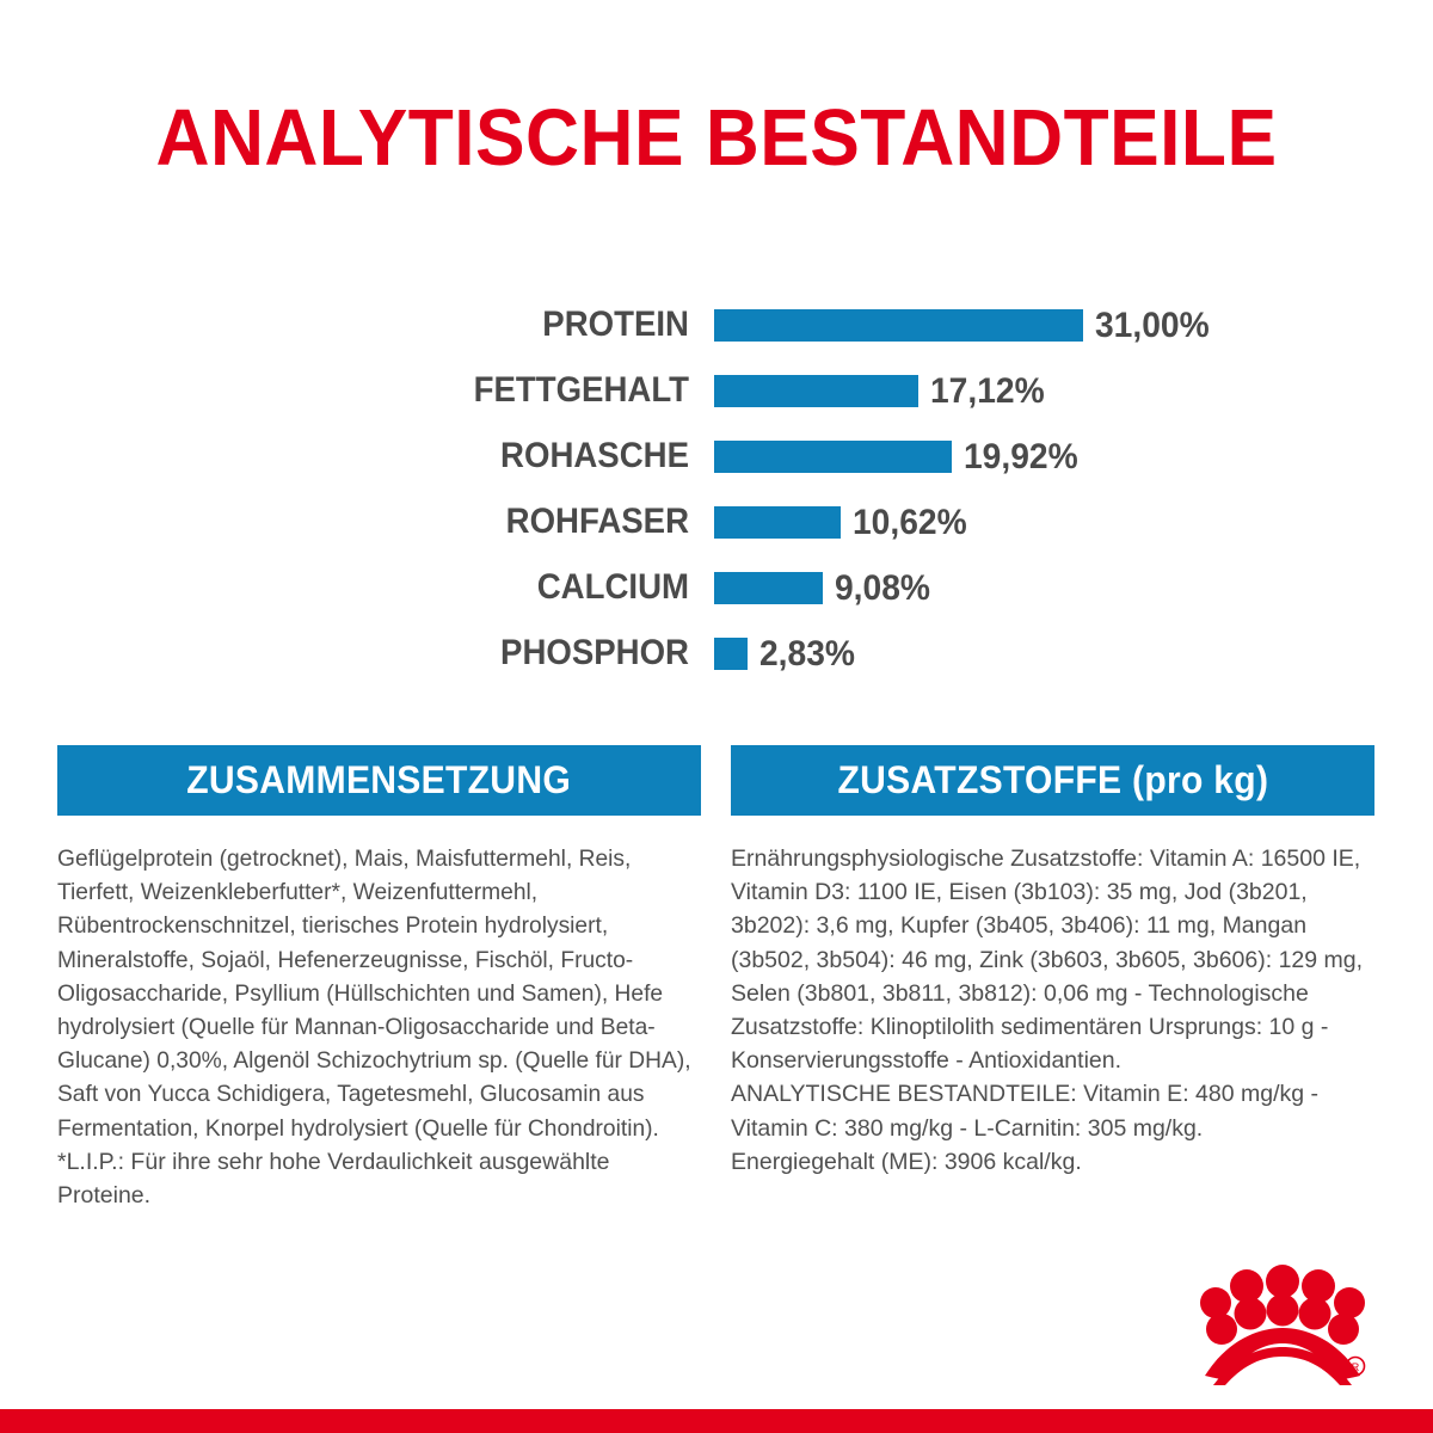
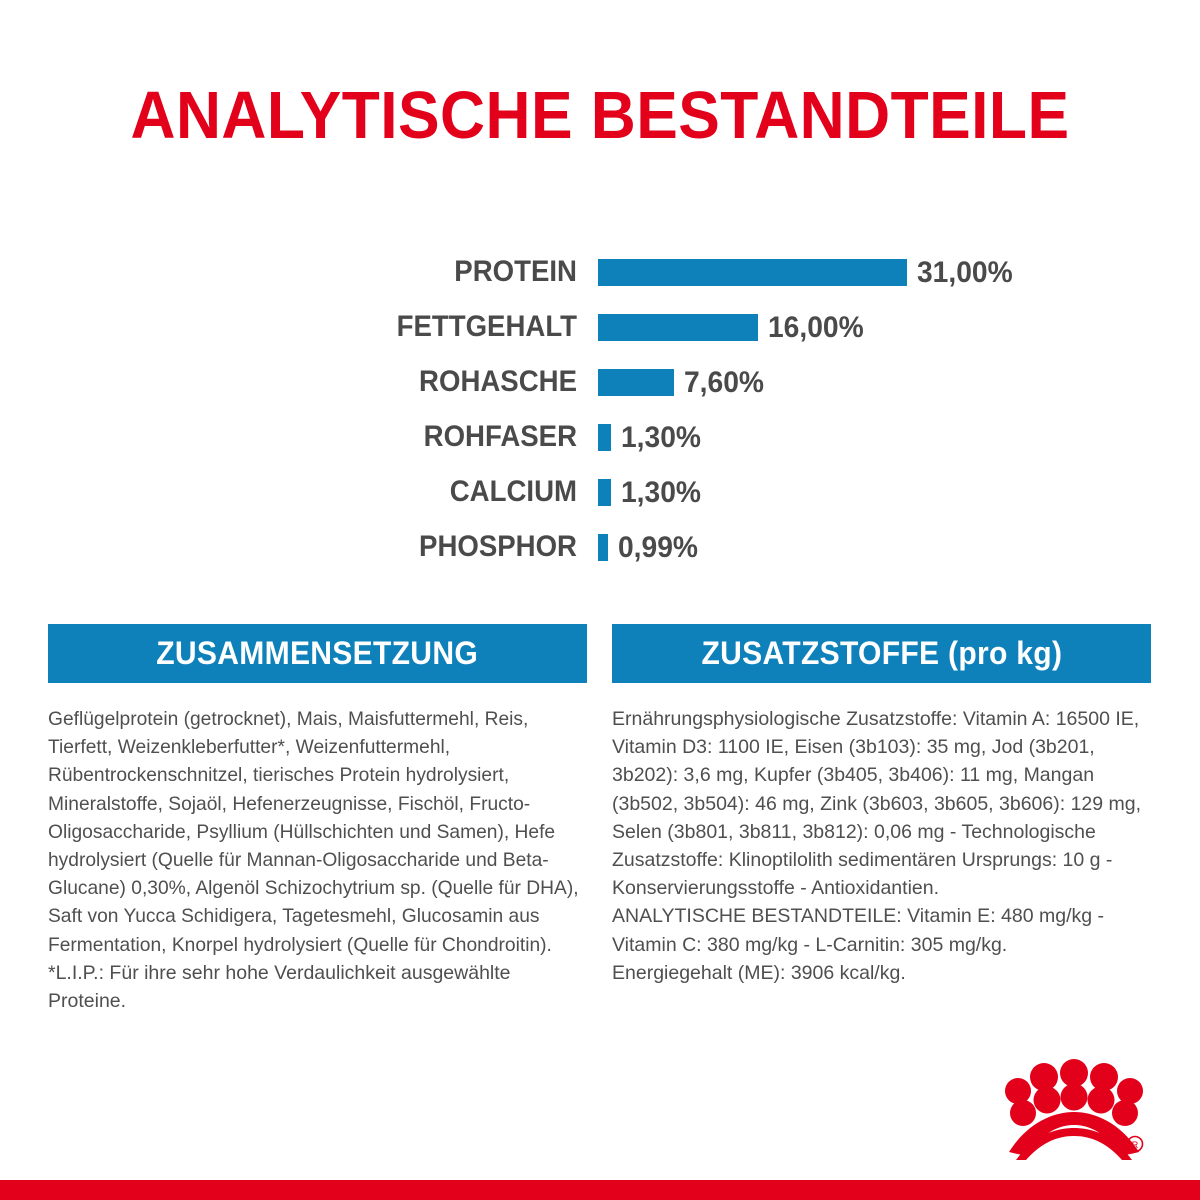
FETTGEHALT: 17,12% -> 16,00%
ROHASCHE: 19,92% -> 7,60%
ROHFASER: 10,62% -> 1,30%
CALCIUM: 9,08% -> 1,30%
PHOSPHOR: 2,83% -> 0,99%
